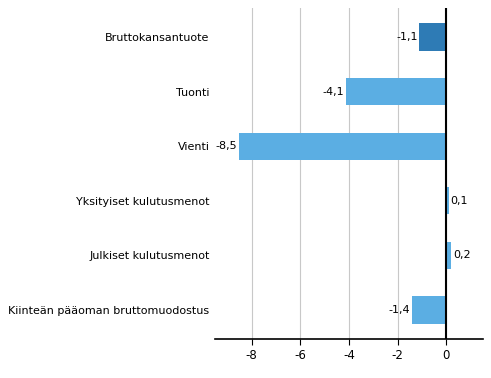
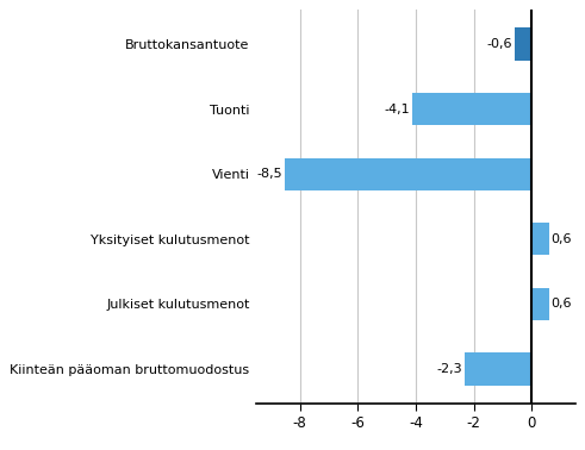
Bruttokansantuote: -1,1 -> -0,6
Yksityiset kulutusmenot: 0,1 -> 0,6
Julkiset kulutusmenot: 0,2 -> 0,6
Kiinteän pääoman bruttomuodostus: -1,4 -> -2,3
